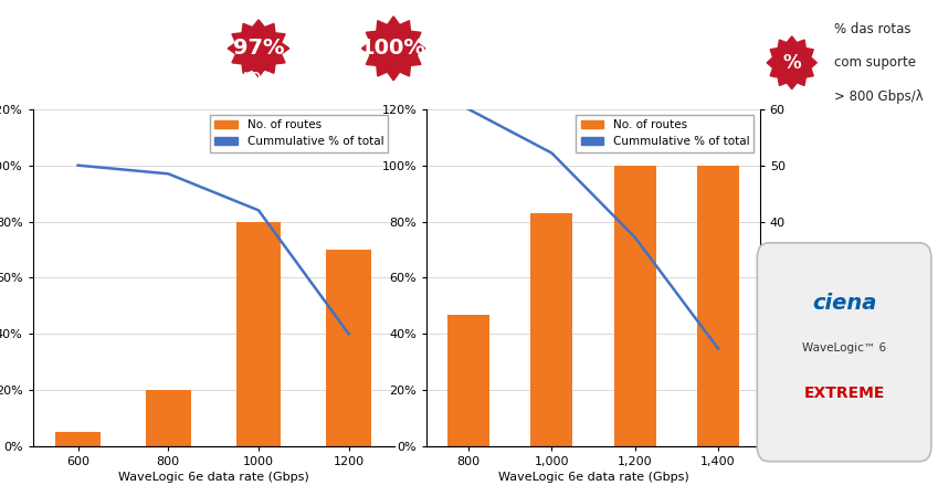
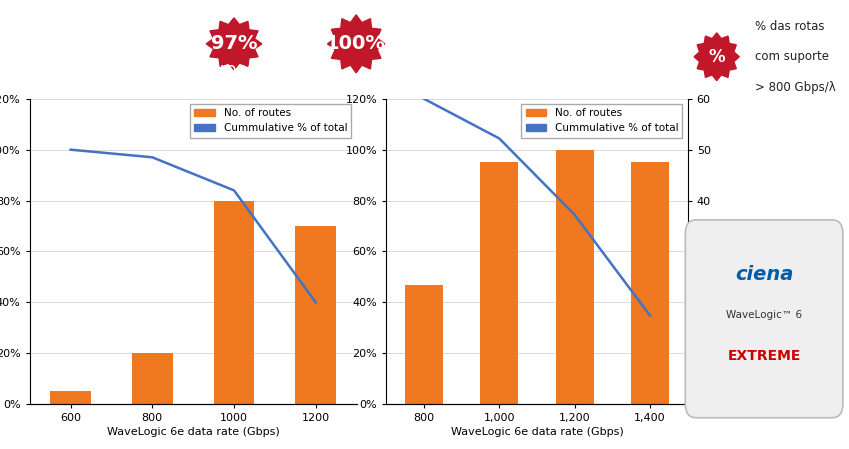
No. of routes/1,000: 83% -> 95%
No. of routes/1,400: 100% -> 95%
